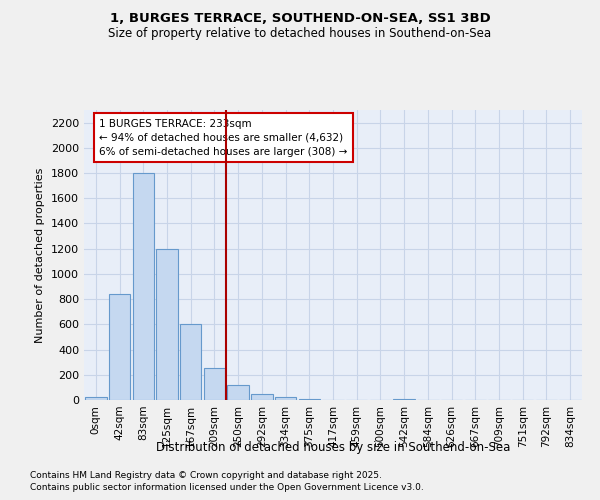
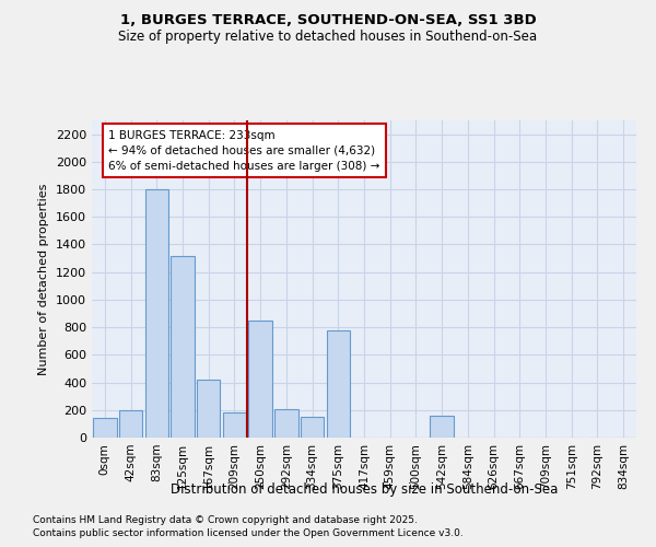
0sqm: 20 -> 140
42sqm: 840 -> 200
125sqm: 1200 -> 1320
167sqm: 600 -> 420
209sqm: 260 -> 180
250sqm: 120 -> 850
292sqm: 40 -> 210
334sqm: 20 -> 150
375sqm: 0 -> 780
542sqm: 0 -> 160
